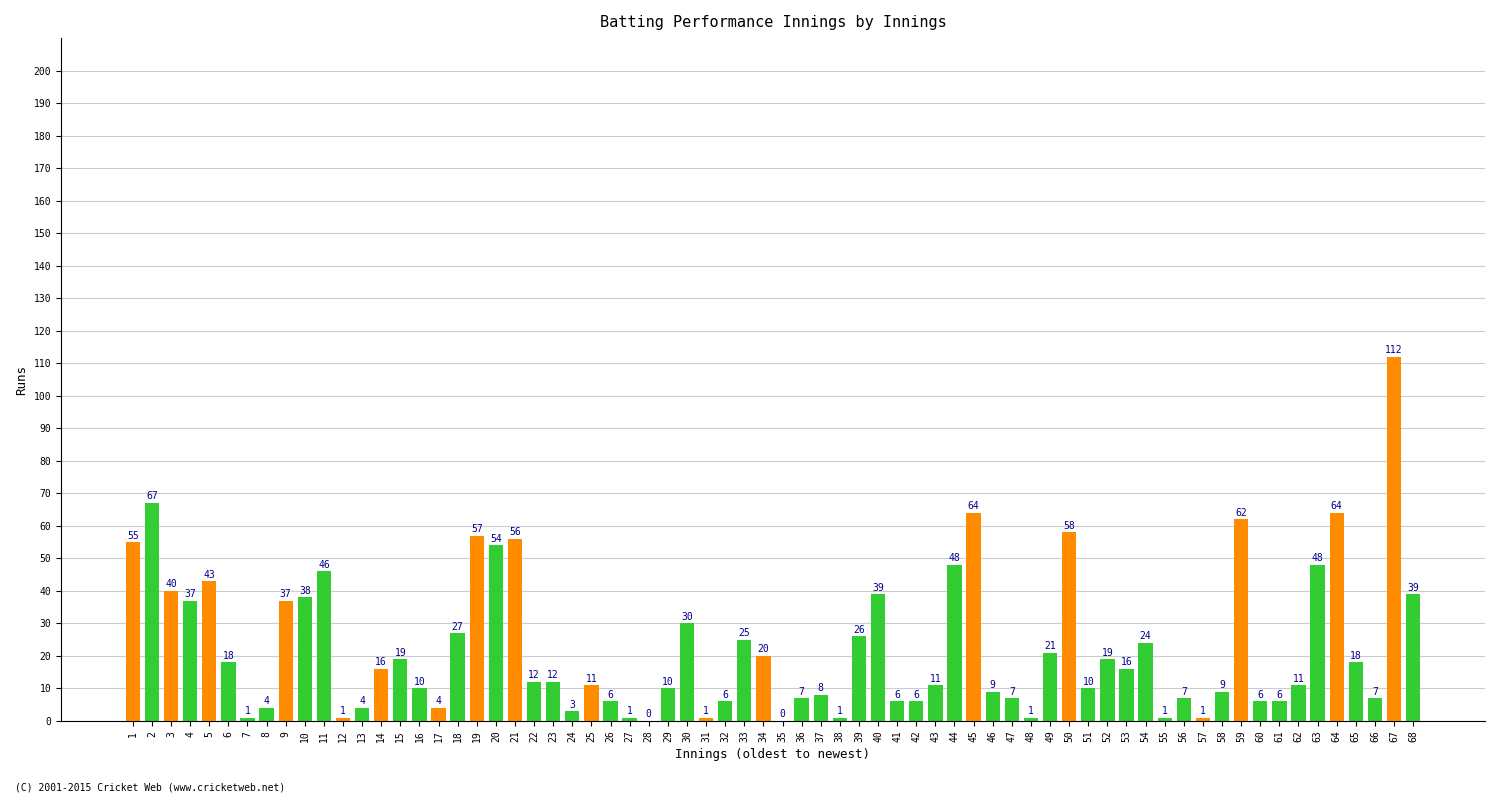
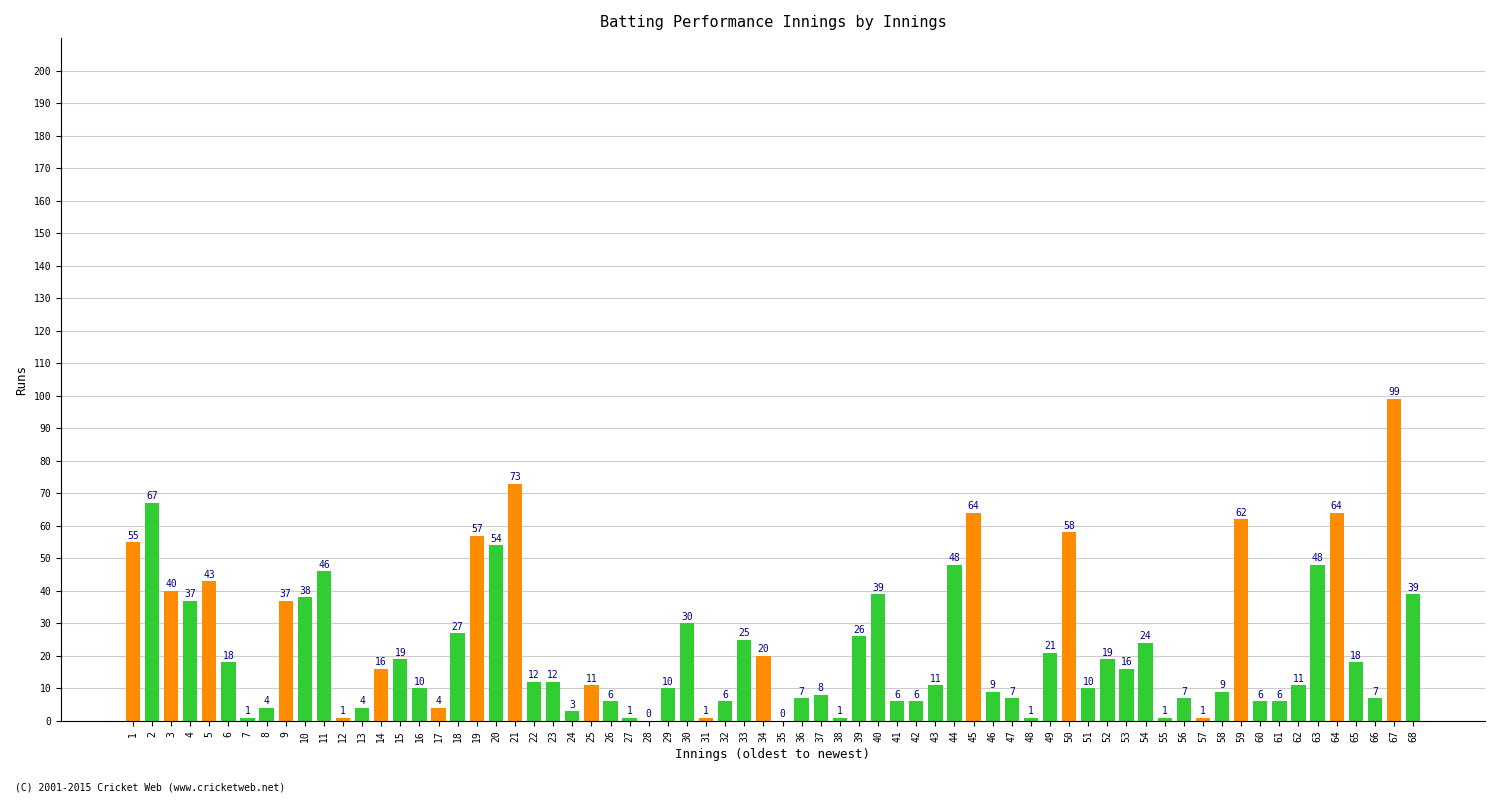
21: 56 -> 73
67: 112 -> 99
